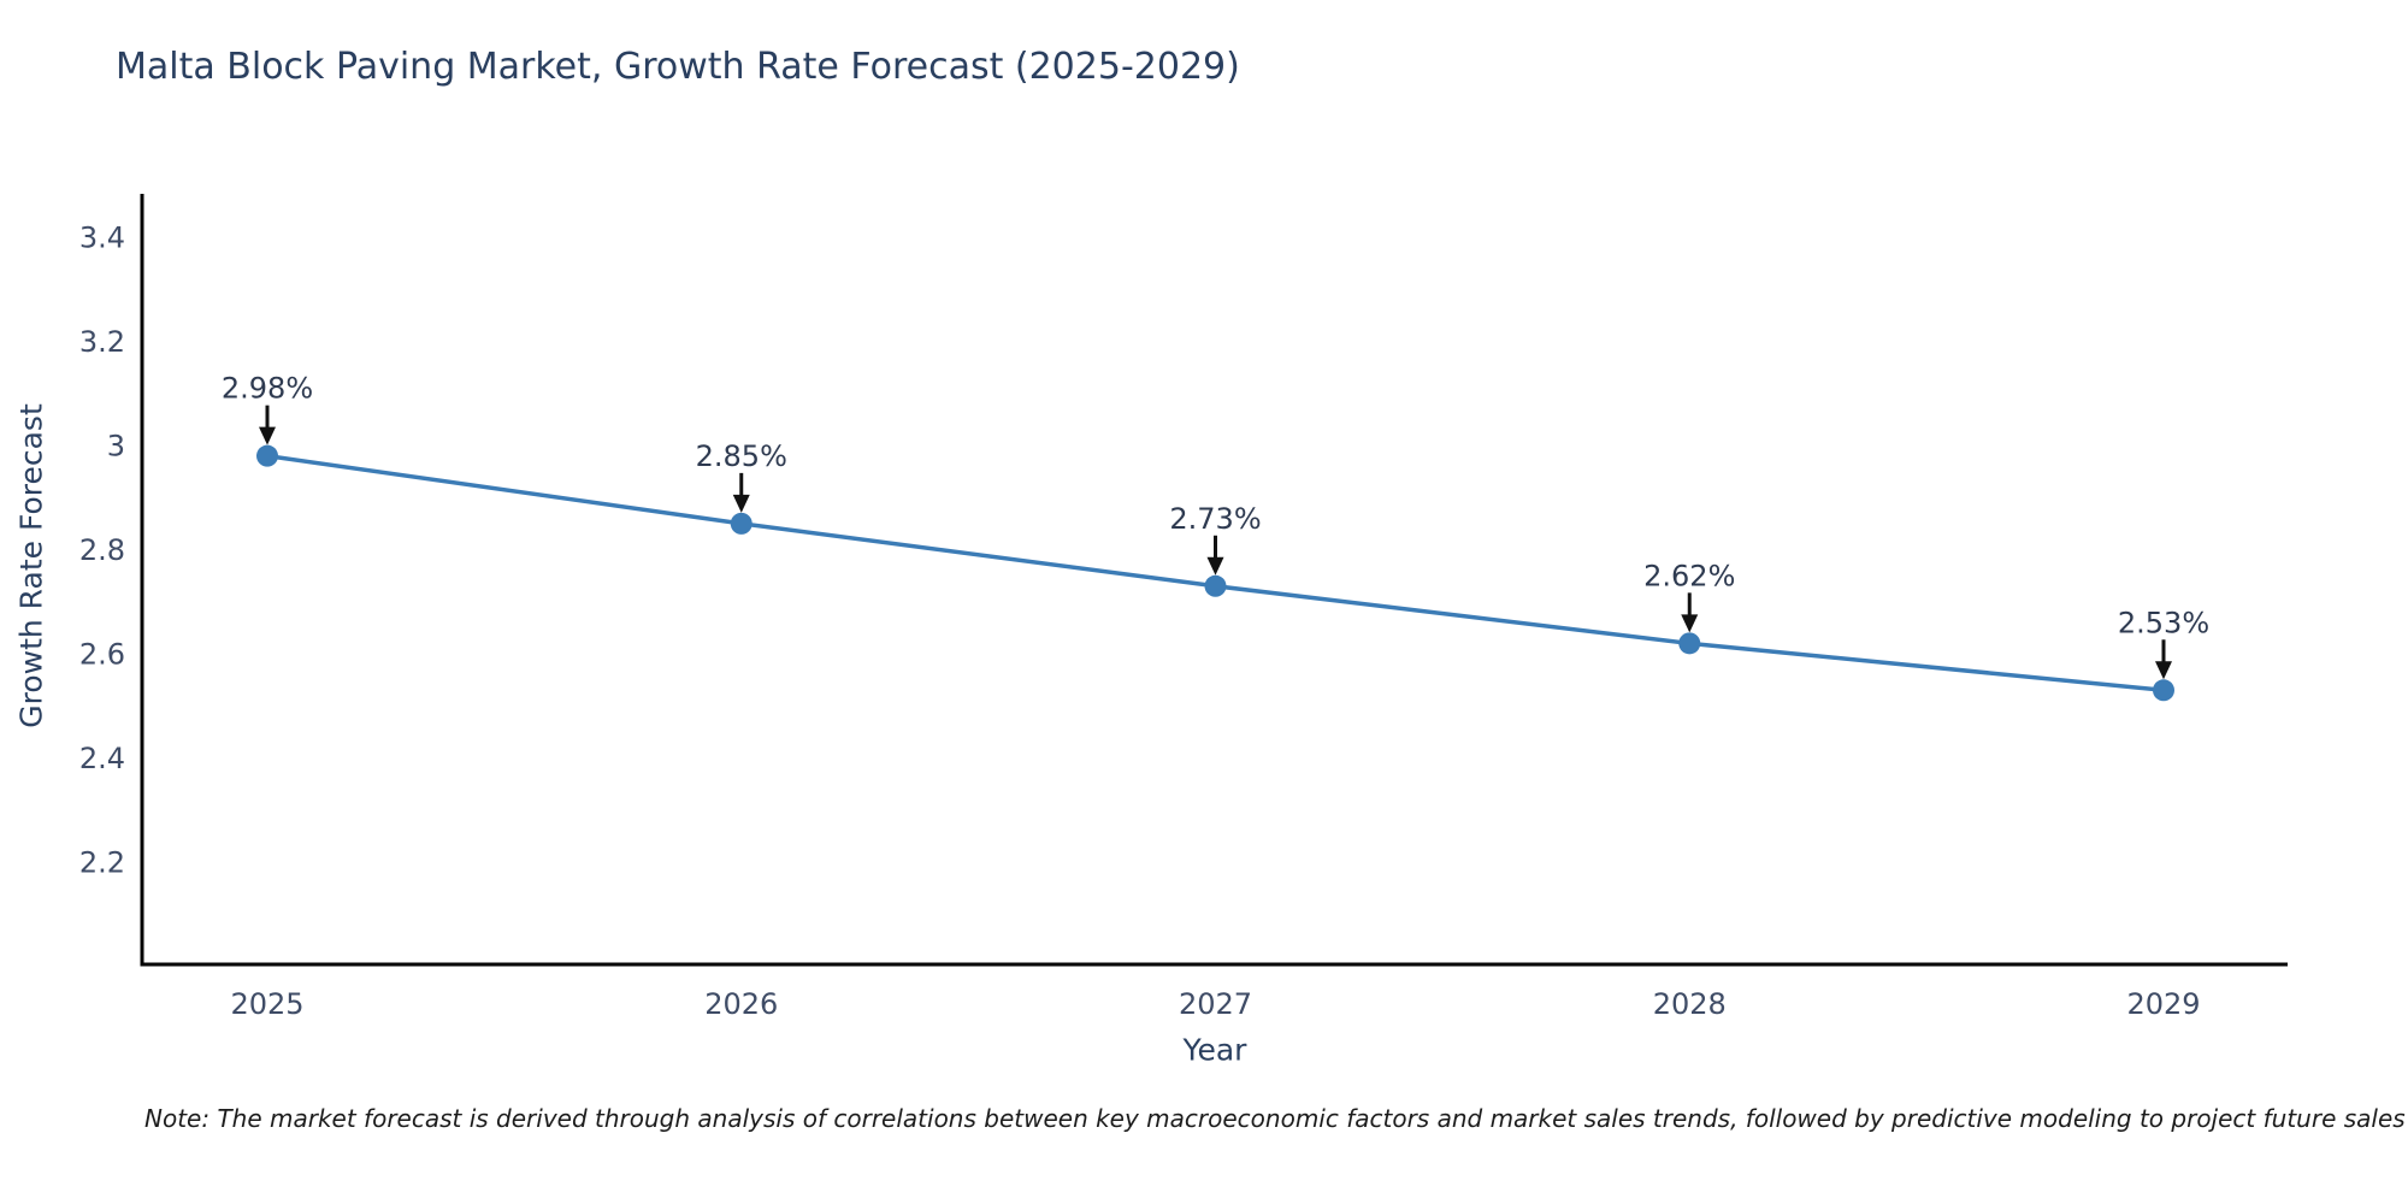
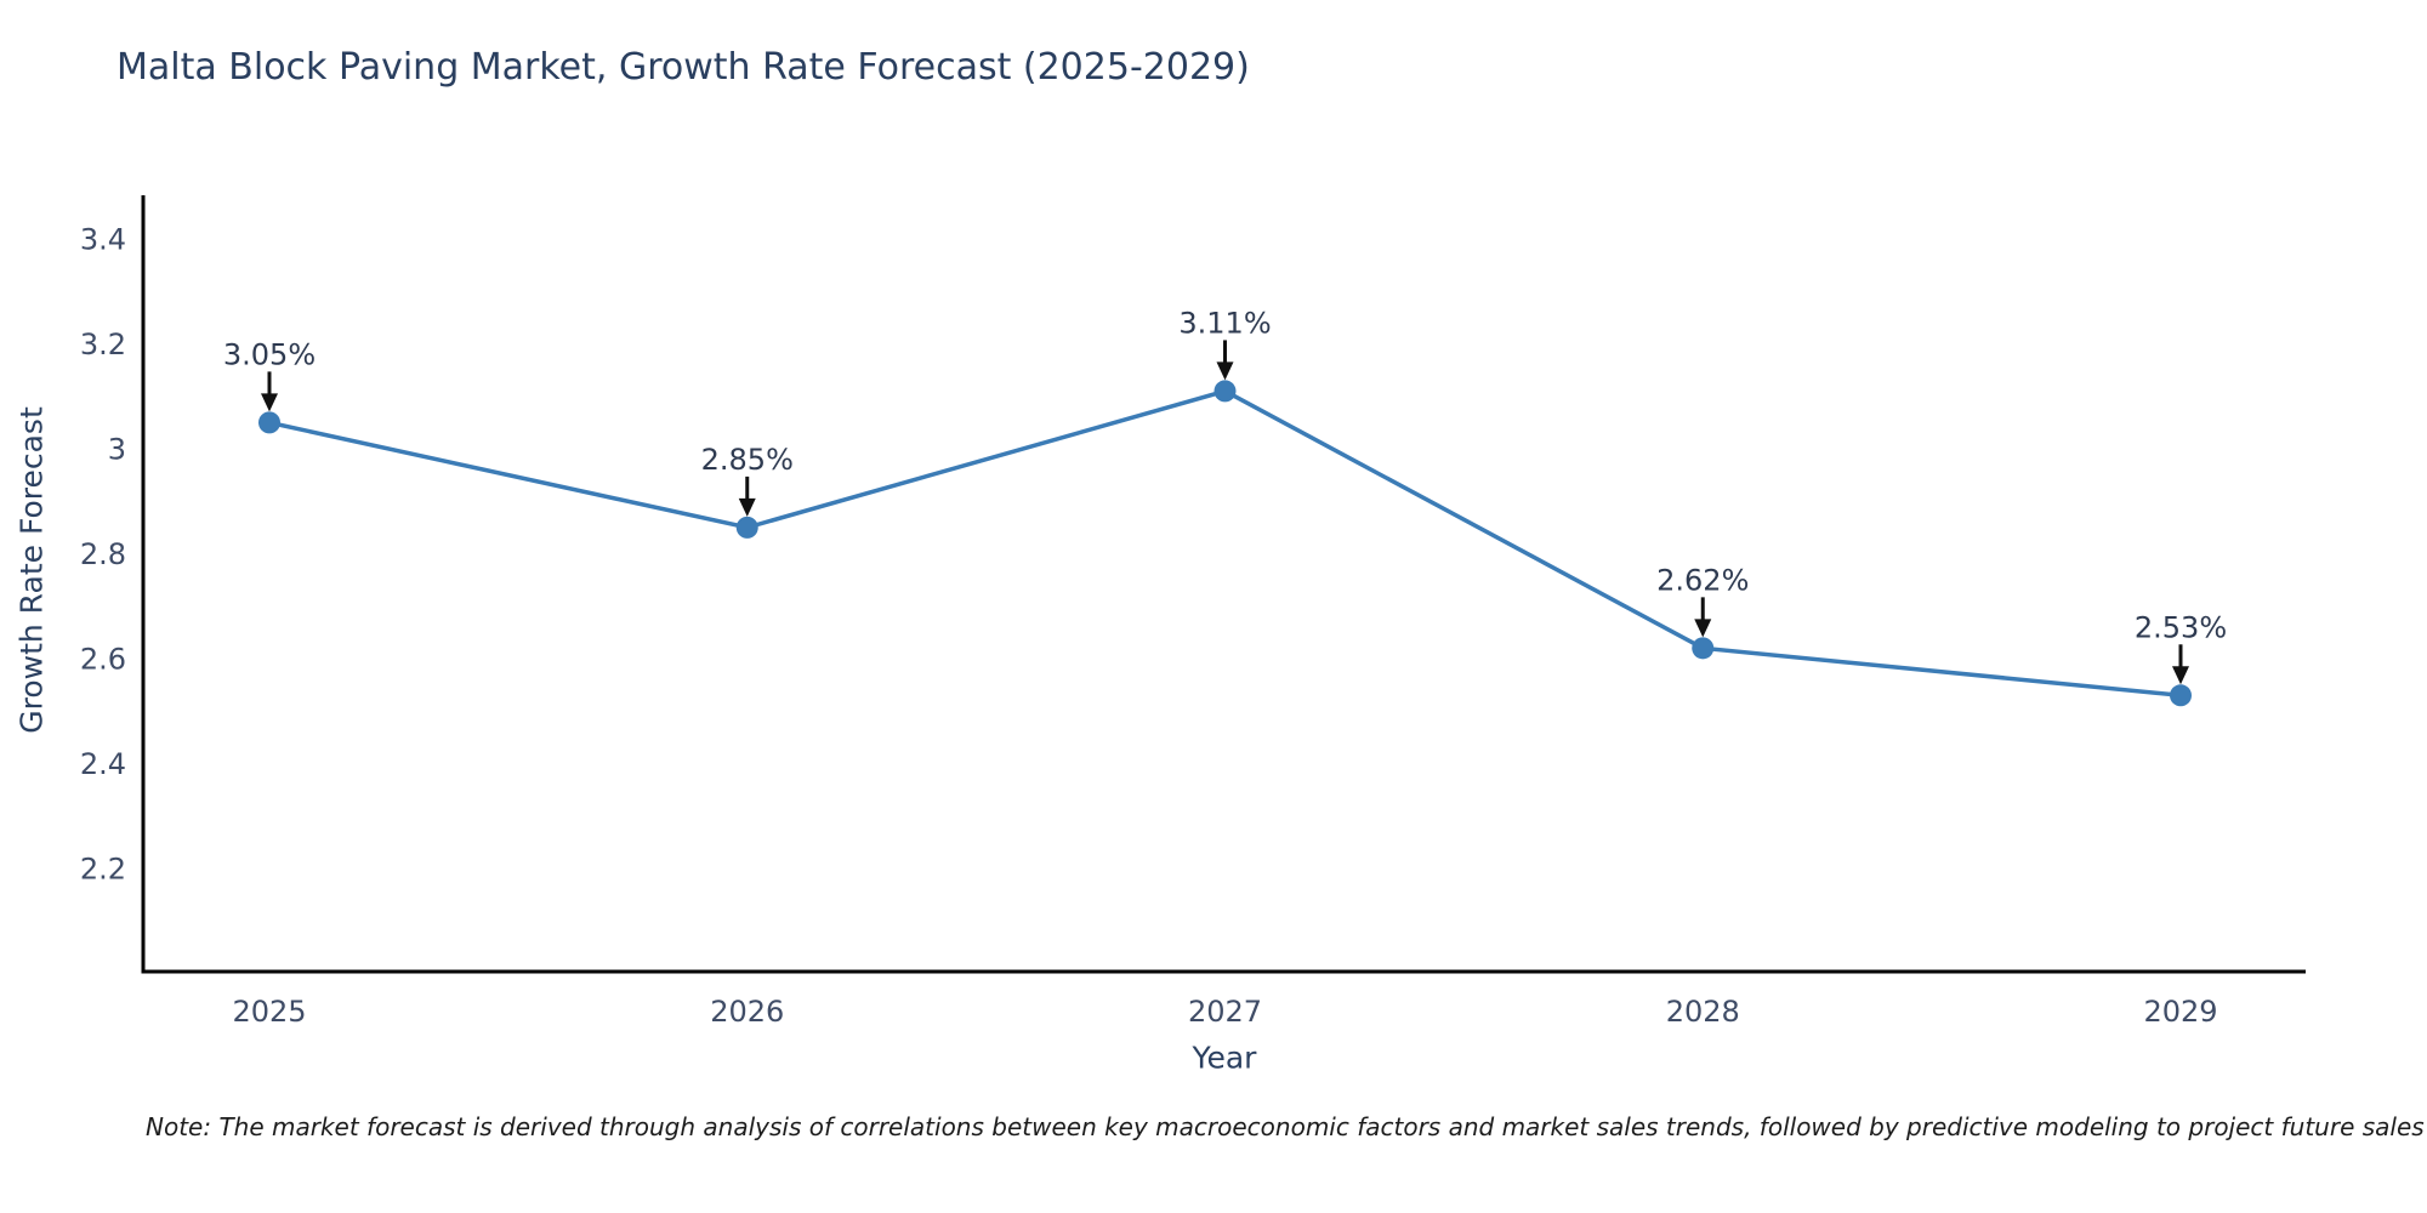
2025: 2.98% -> 3.05%
2027: 2.73% -> 3.11%
